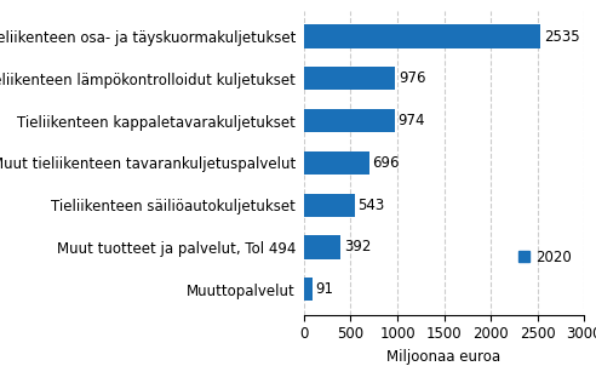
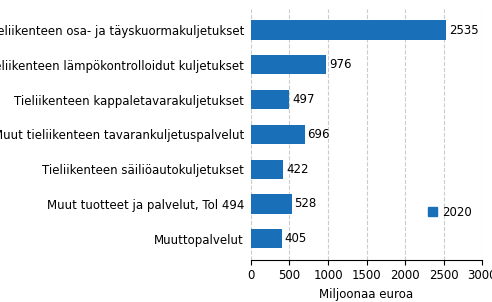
Tieliikenteen kappaletavarakuljetukset: 974 -> 497
Tieliikenteen säiliöautokuljetukset: 543 -> 422
Muut tuotteet ja palvelut, Tol 494: 392 -> 528
Muuttopalvelut: 91 -> 405
